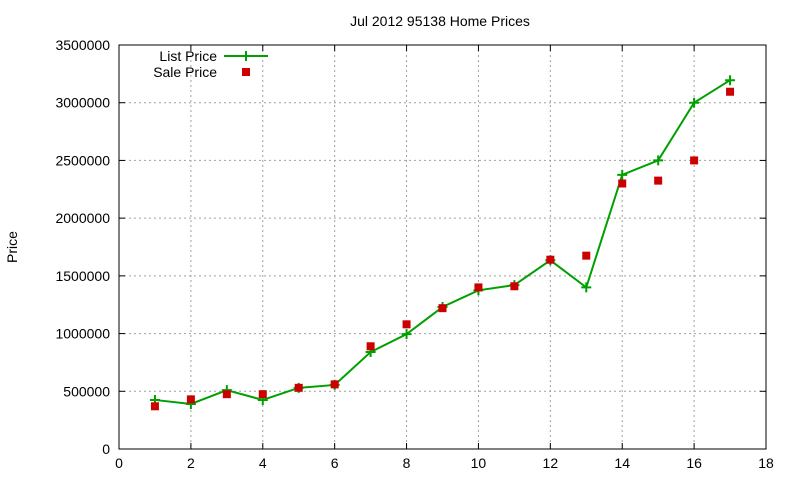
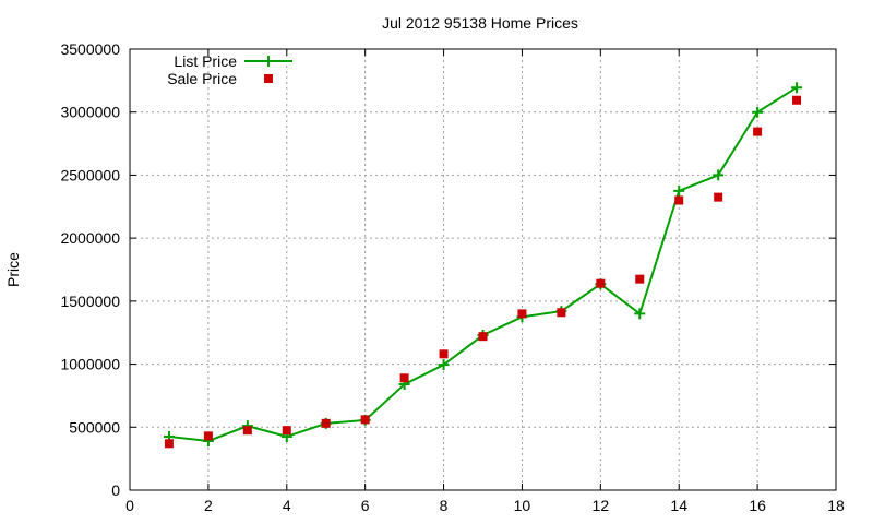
Sale Price/16: 2500000 -> 2840000
